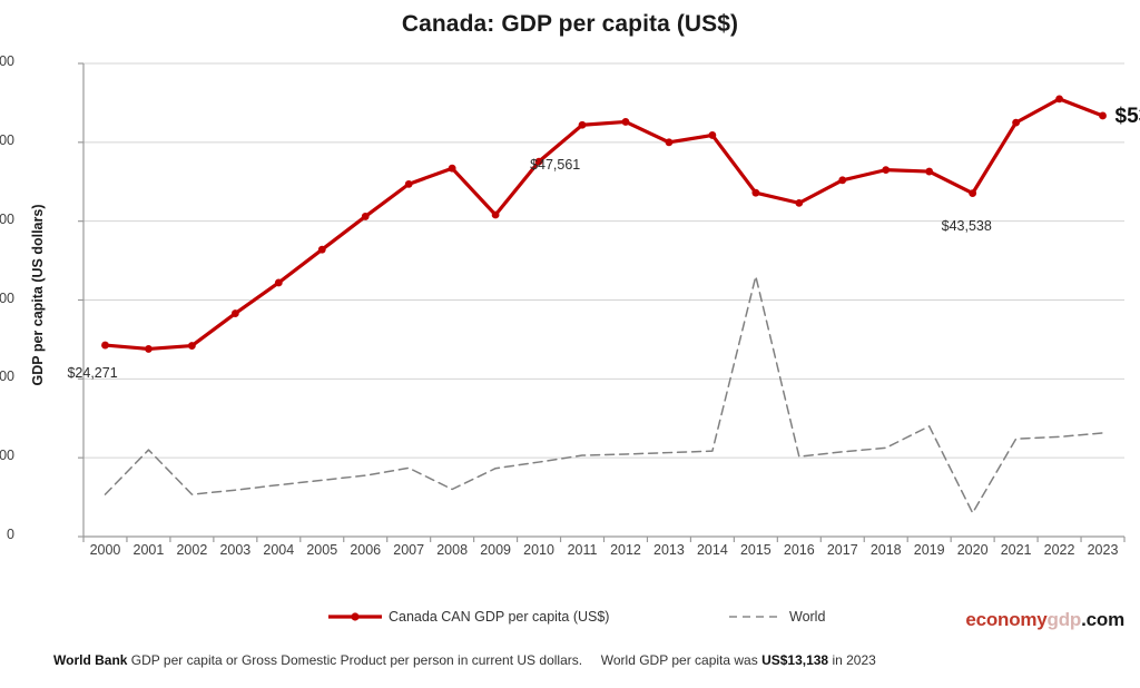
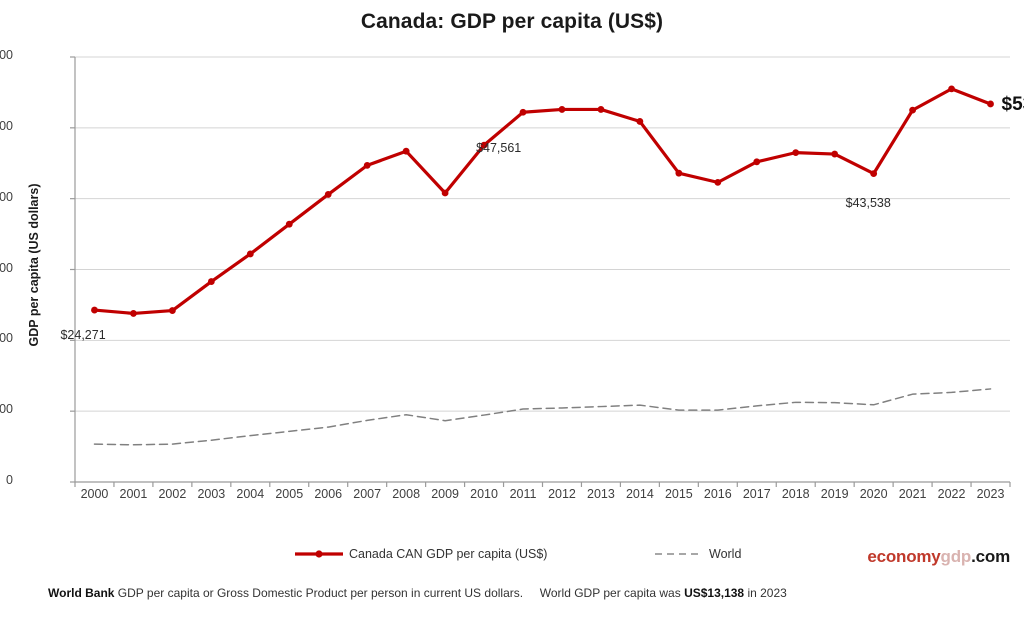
World/2001: 11000 -> 5000
World/2008: 6000 -> 10000
Canada CAN GDP per capita (US$)/2013: 50000 -> 53000
World/2015: 33000 -> 10000
World/2019: 14000 -> 11000
World/2020: 3000 -> 11000
